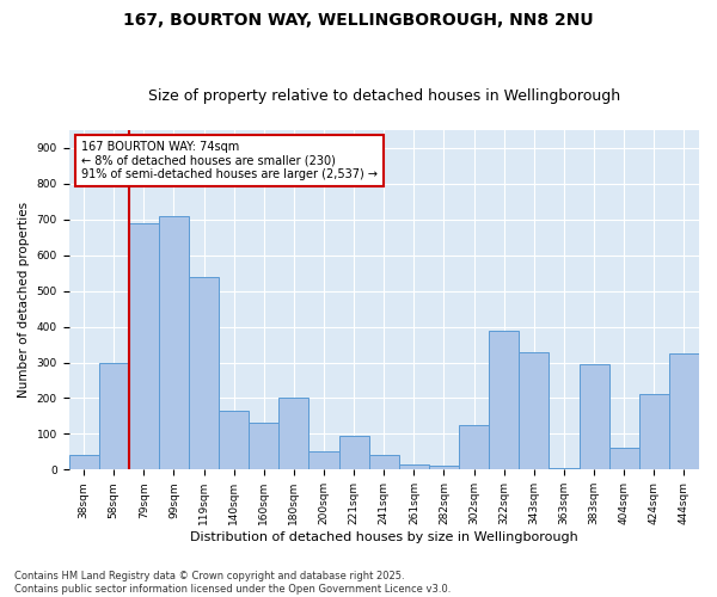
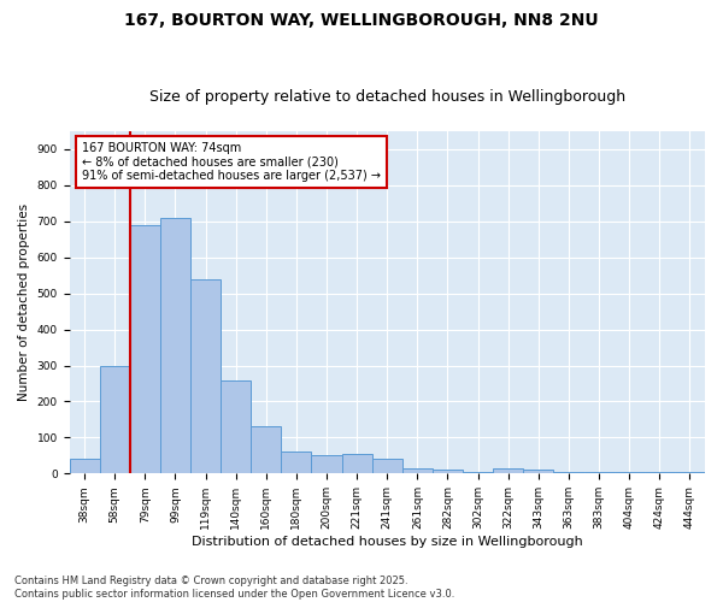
140sqm: 165 -> 260
180sqm: 200 -> 60
221sqm: 95 -> 55
302sqm: 125 -> 5
322sqm: 390 -> 15
343sqm: 330 -> 10
383sqm: 295 -> 3
404sqm: 60 -> 3
424sqm: 210 -> 3
444sqm: 325 -> 3
